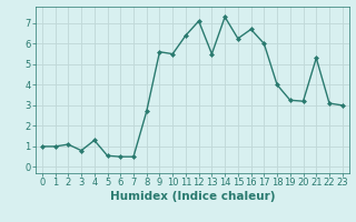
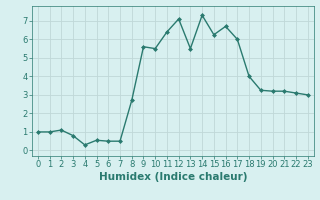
4: 1.3 -> 0.3
21: 5.3 -> 3.2
